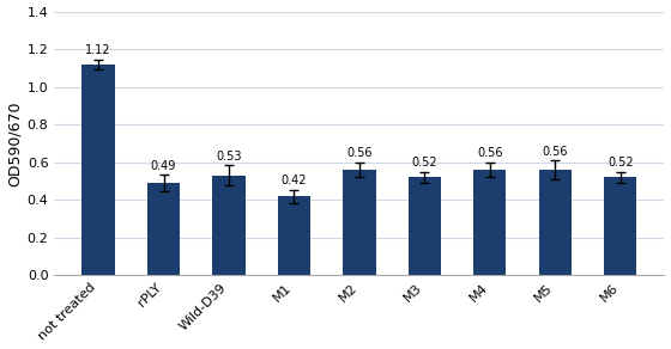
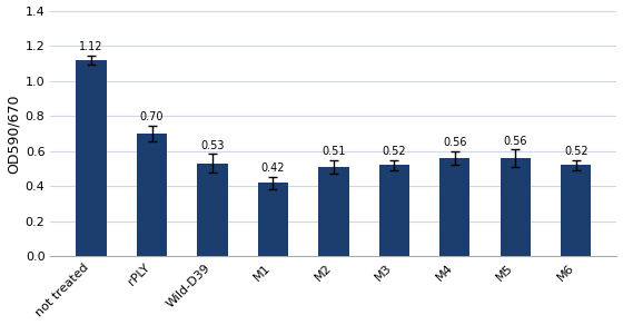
rPLY: 0.49 -> 0.70
M2: 0.56 -> 0.51
